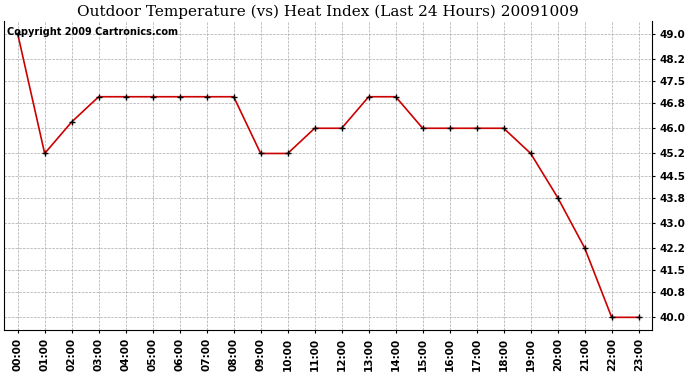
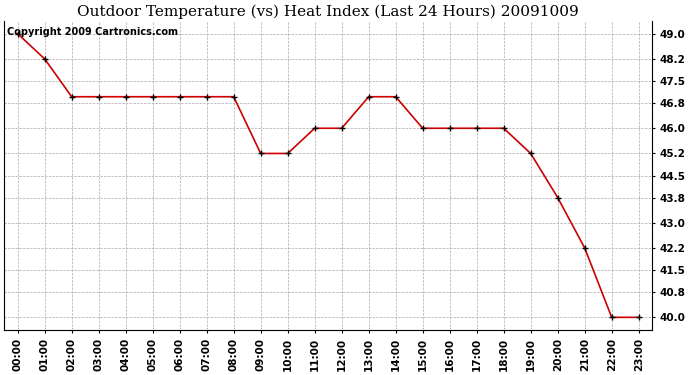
01:00: 45.2 -> 48.2
02:00: 46.2 -> 47.0
